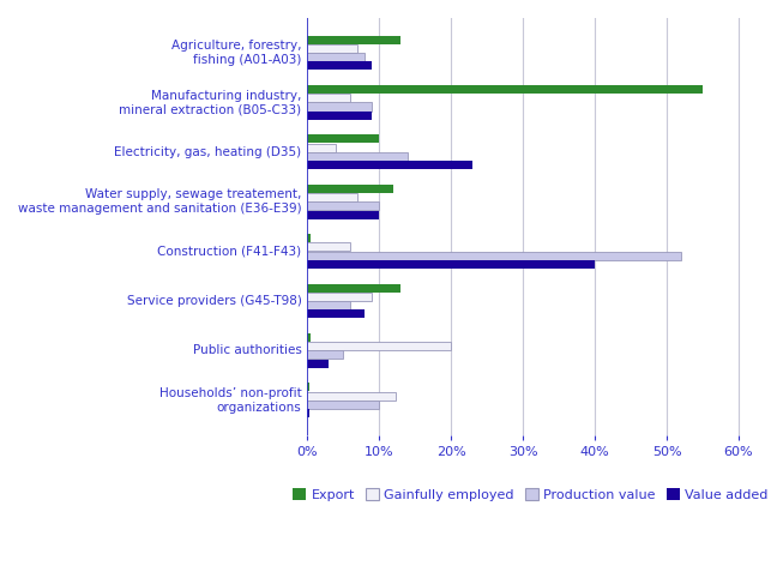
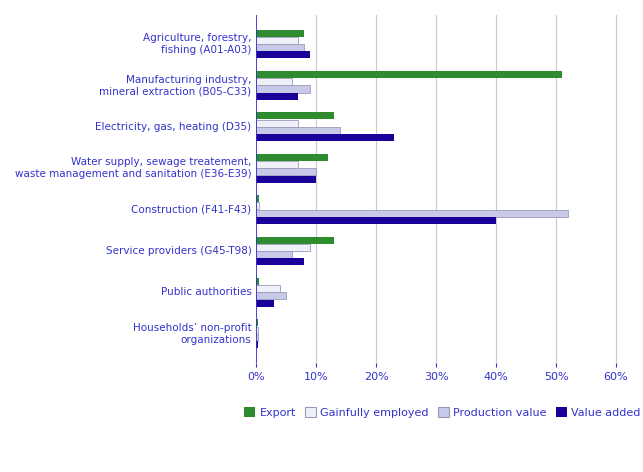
Export/Agriculture, forestry, fishing (A01-A03): 13.0% -> 8.0%
Export/Manufacturing industry, mineral extraction (B05-C33): 55.0% -> 51.0%
Value added/Manufacturing industry, mineral extraction (B05-C33): 9.0% -> 7.0%
Export/Electricity, gas, heating (D35): 10.0% -> 13.0%
Gainfully employed/Electricity, gas, heating (D35): 4.0% -> 7.0%
Gainfully employed/Construction (F41-F43): 6.0% -> 0.5%
Gainfully employed/Public authorities: 20.0% -> 4.0%
Gainfully employed/Households’ non-profit organizations: 12.2% -> 0.3%
Production value/Households’ non-profit organizations: 10.0% -> 0.3%
